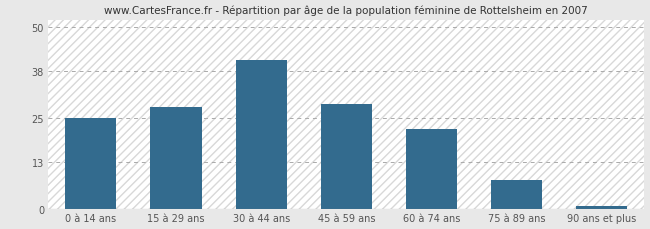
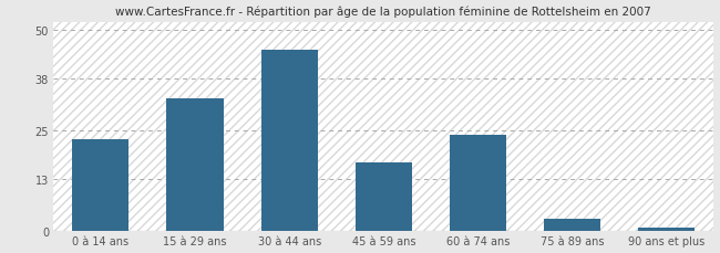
0 à 14 ans: 25 -> 23
15 à 29 ans: 28 -> 33
30 à 44 ans: 41 -> 45
45 à 59 ans: 29 -> 17
60 à 74 ans: 22 -> 24
75 à 89 ans: 8 -> 3
